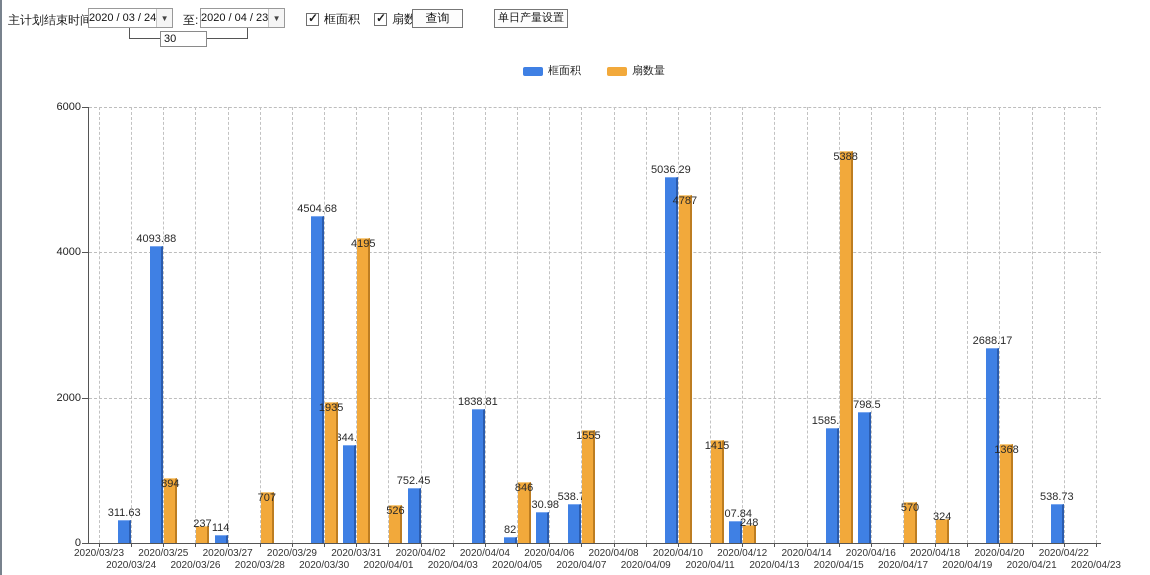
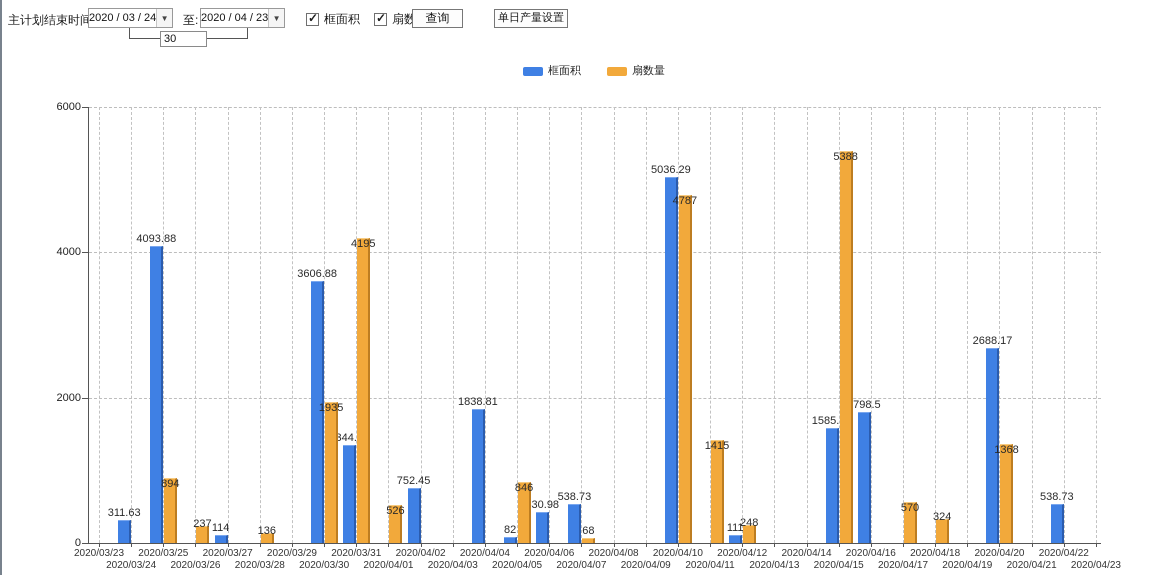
扇数量/2020/03/28: 707 -> 136
框面积/2020/03/30: 4504.68 -> 3606.88
扇数量/2020/04/07: 1555 -> 68
框面积/2020/04/12: 307.84 -> 111
